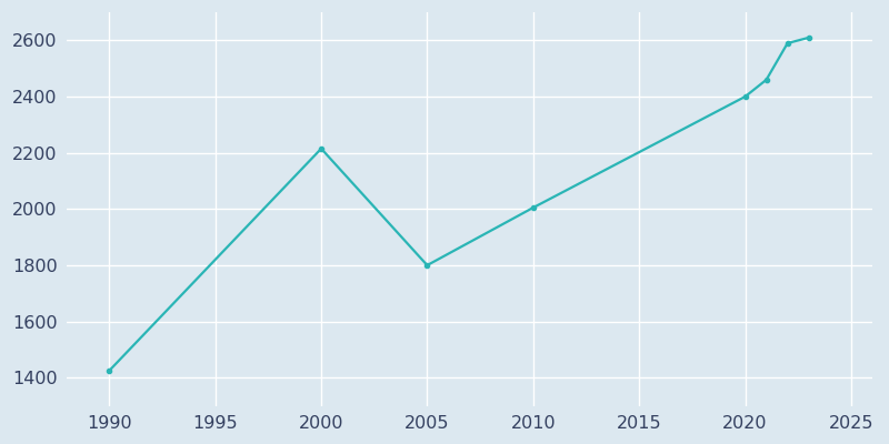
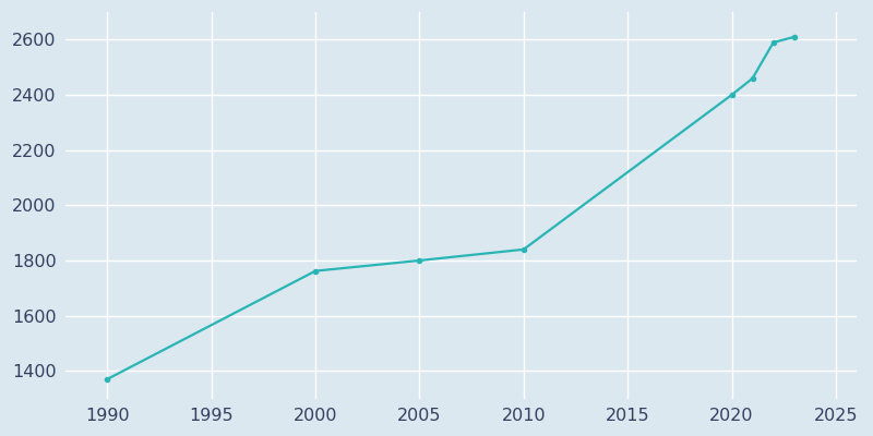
1990: 1425 -> 1370
2000: 2215 -> 1762
2010: 2005 -> 1840
